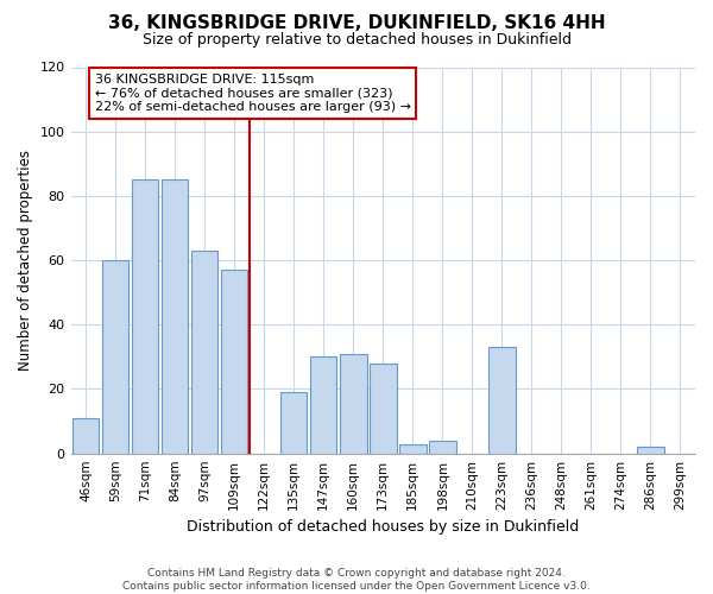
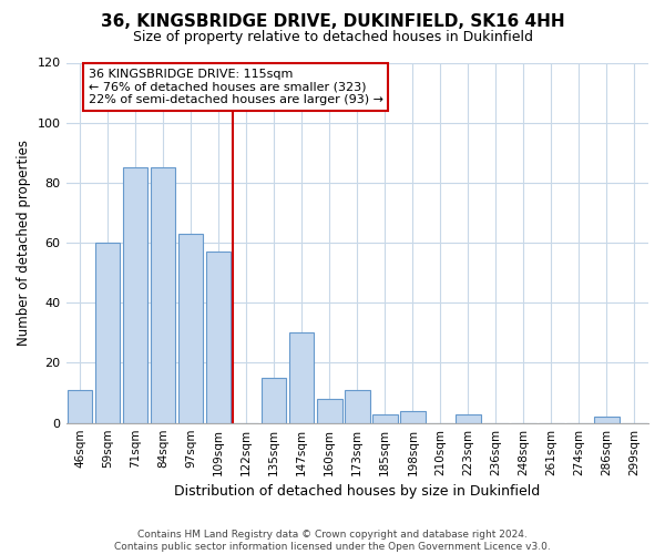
135sqm: 19 -> 15
160sqm: 31 -> 8
173sqm: 28 -> 11
223sqm: 33 -> 3
